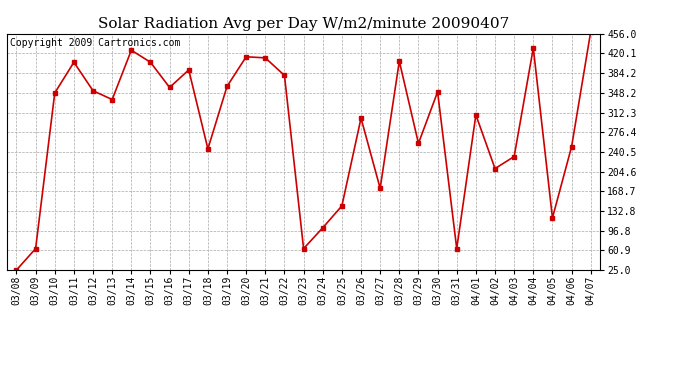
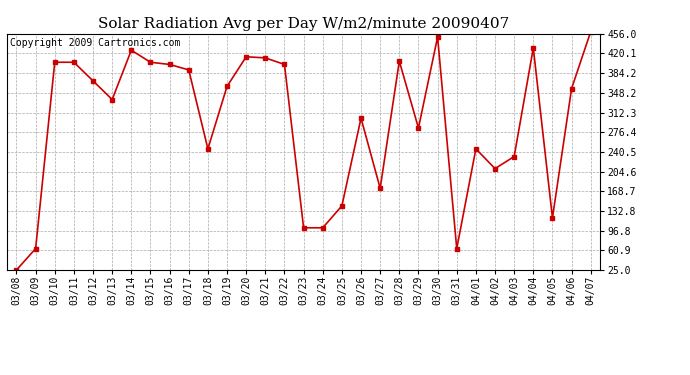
03/10: 348 -> 404
03/12: 352 -> 370
03/16: 358 -> 400
03/22: 380 -> 400
03/23: 64 -> 102
03/29: 256 -> 284
03/30: 350 -> 450
04/01: 308 -> 246
04/06: 250 -> 356
